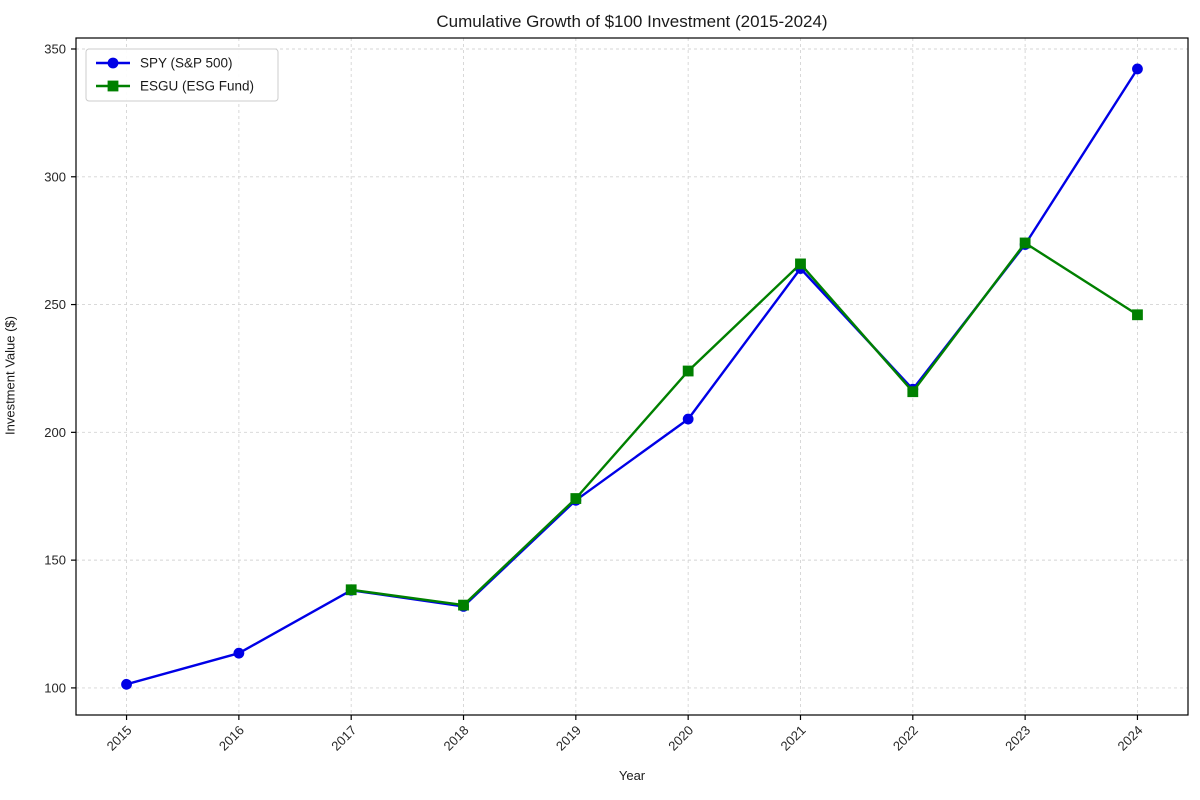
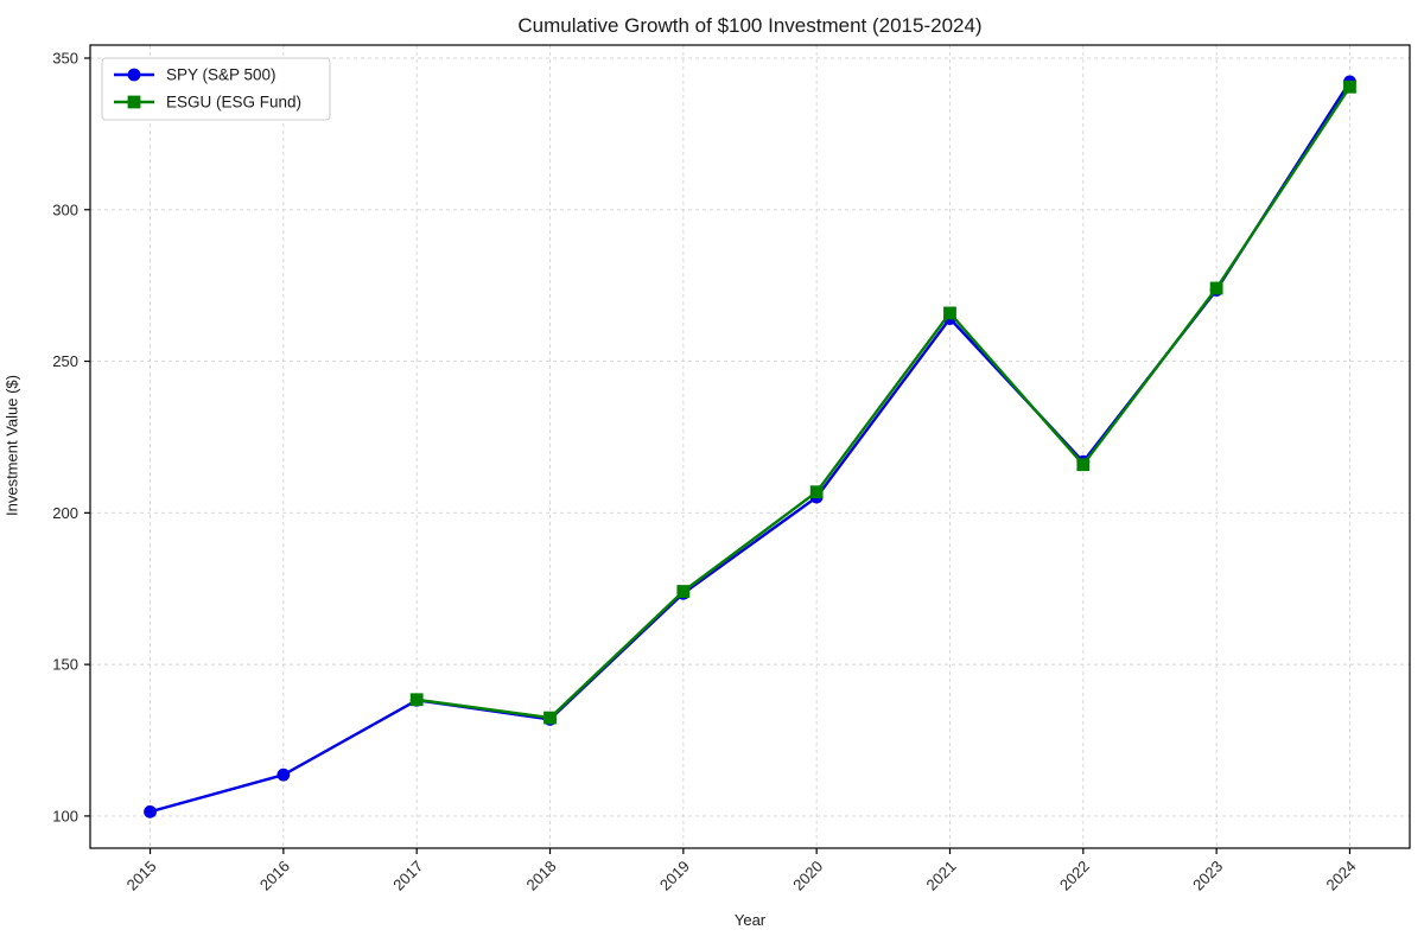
ESGU (ESG Fund)/2020: 224 -> 207
ESGU (ESG Fund)/2024: 246 -> 340
